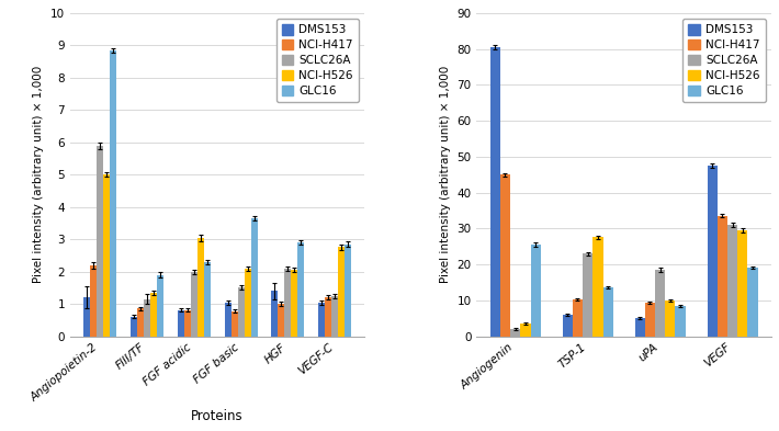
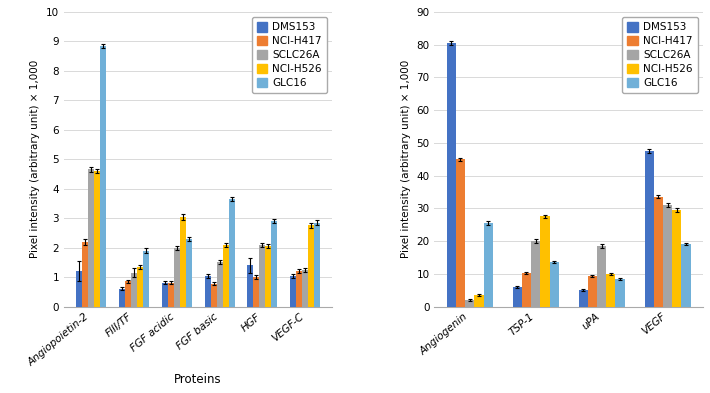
SCLC26A/Angiopoietin-2: 5.90 -> 4.65
NCI-H526/Angiopoietin-2: 5.00 -> 4.60
SCLC26A/TSP-1: 23.0 -> 20.0
